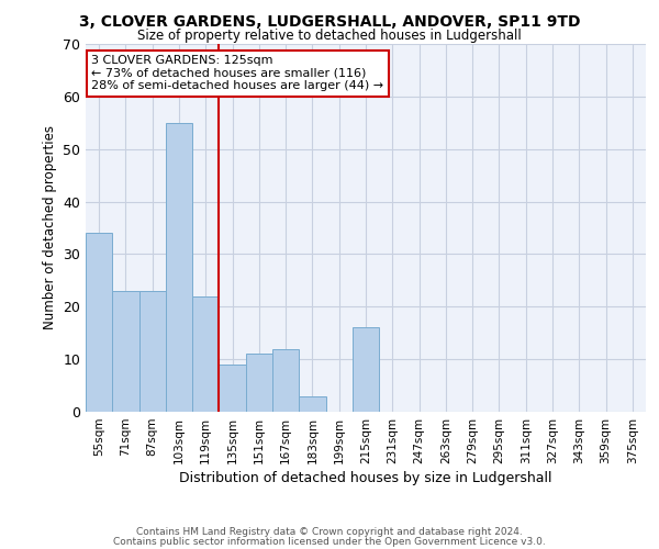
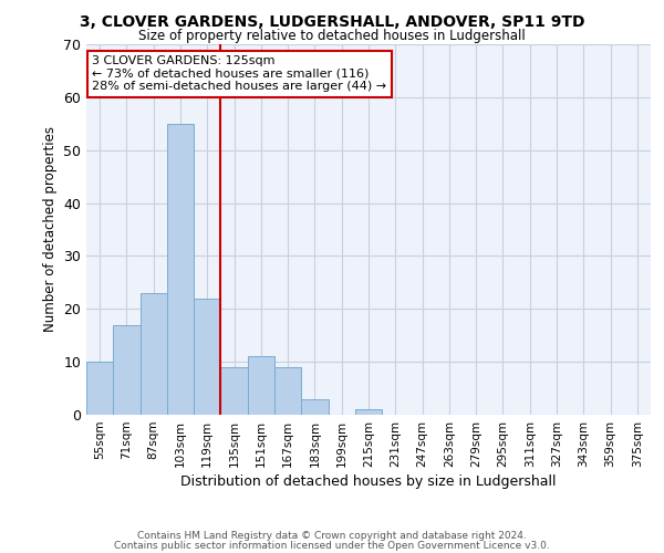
55sqm: 34 -> 10
71sqm: 23 -> 17
167sqm: 12 -> 9
215sqm: 16 -> 1
